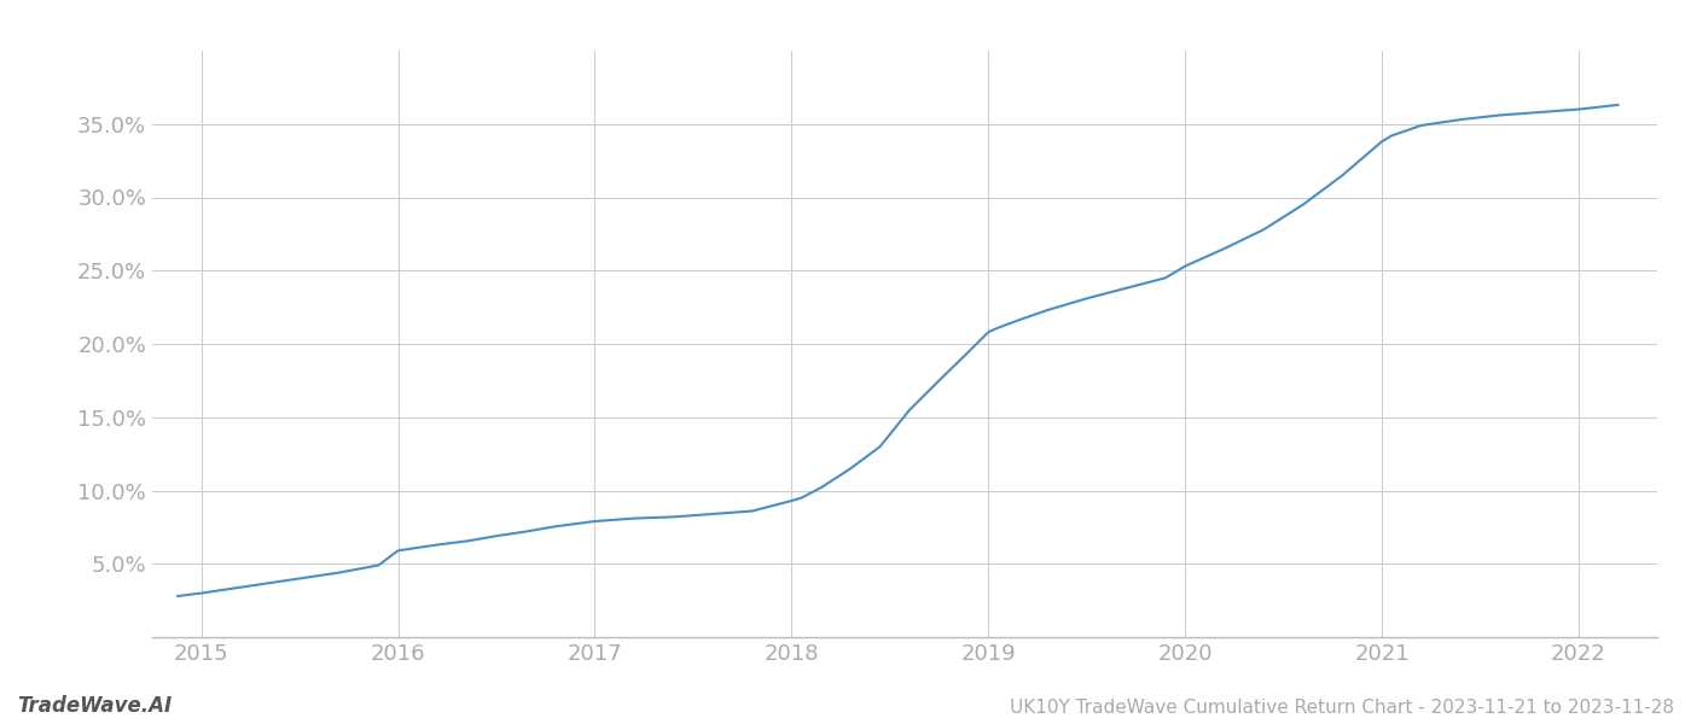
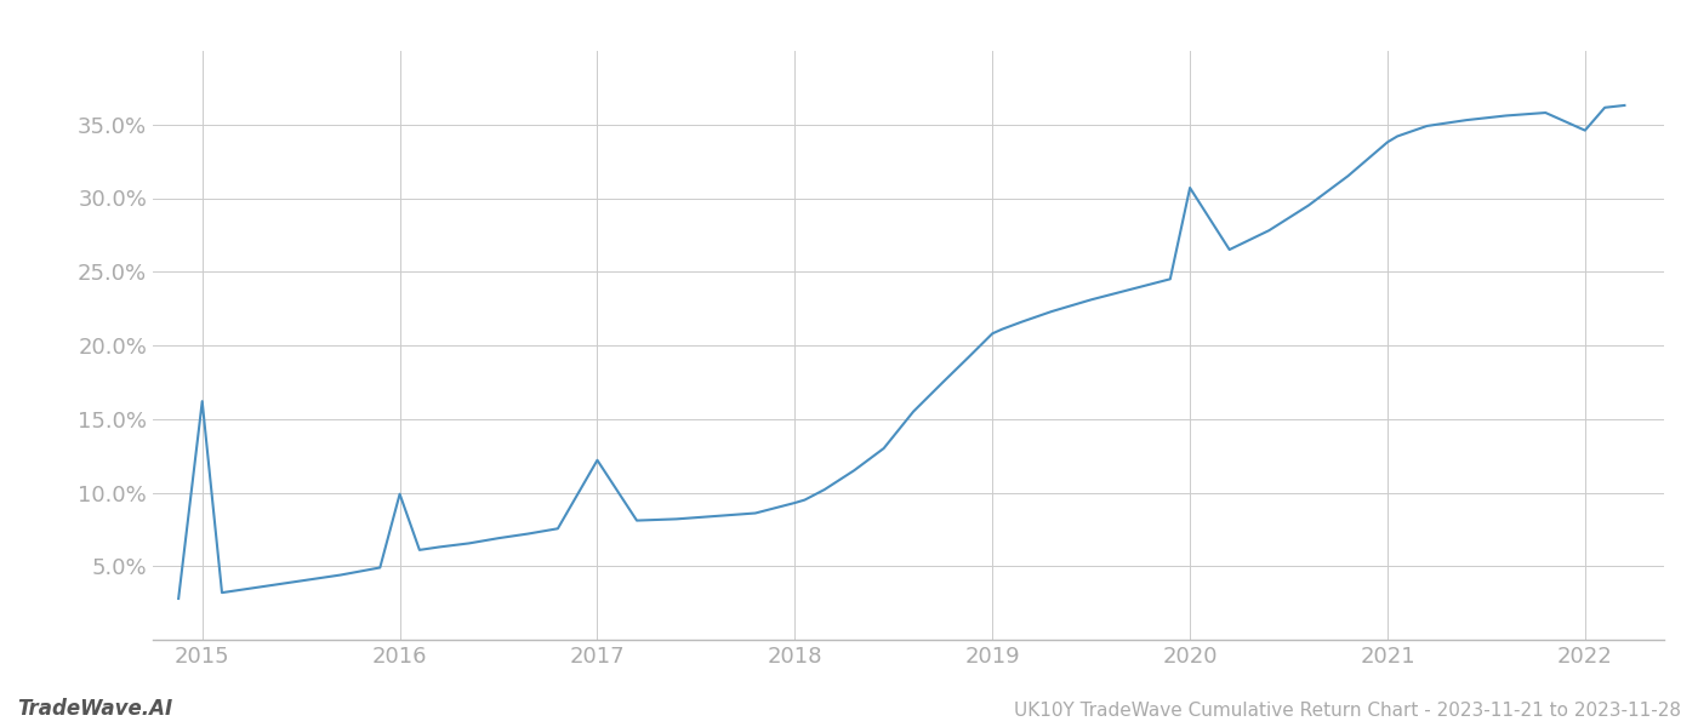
2015: 3.0% -> 16.2%
2016: 5.9% -> 9.9%
2017: 7.9% -> 12.2%
2020: 25.3% -> 30.7%
2022: 36.0% -> 34.6%
